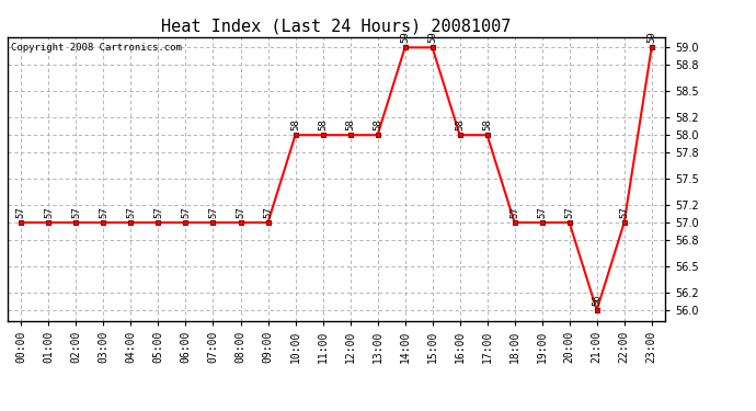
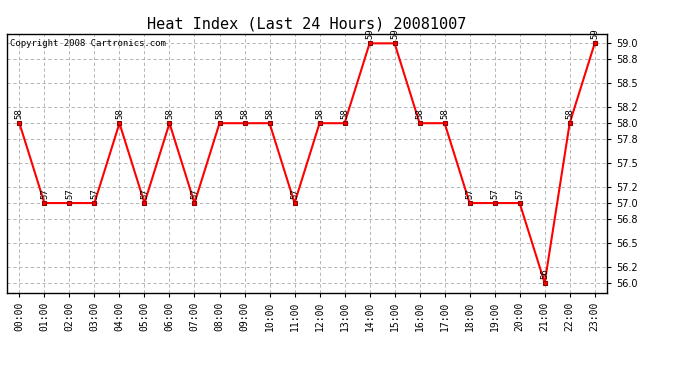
00:00: 57 -> 58
04:00: 57 -> 58
06:00: 57 -> 58
08:00: 57 -> 58
09:00: 57 -> 58
11:00: 58 -> 57
22:00: 57 -> 58
